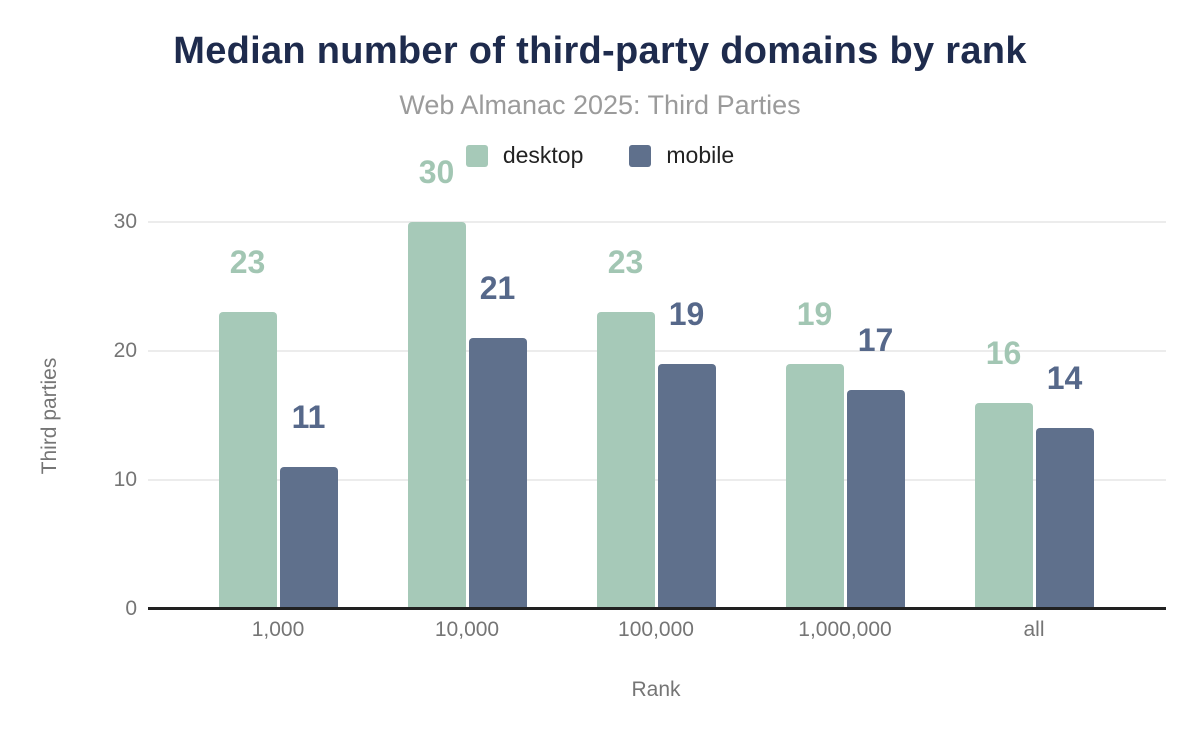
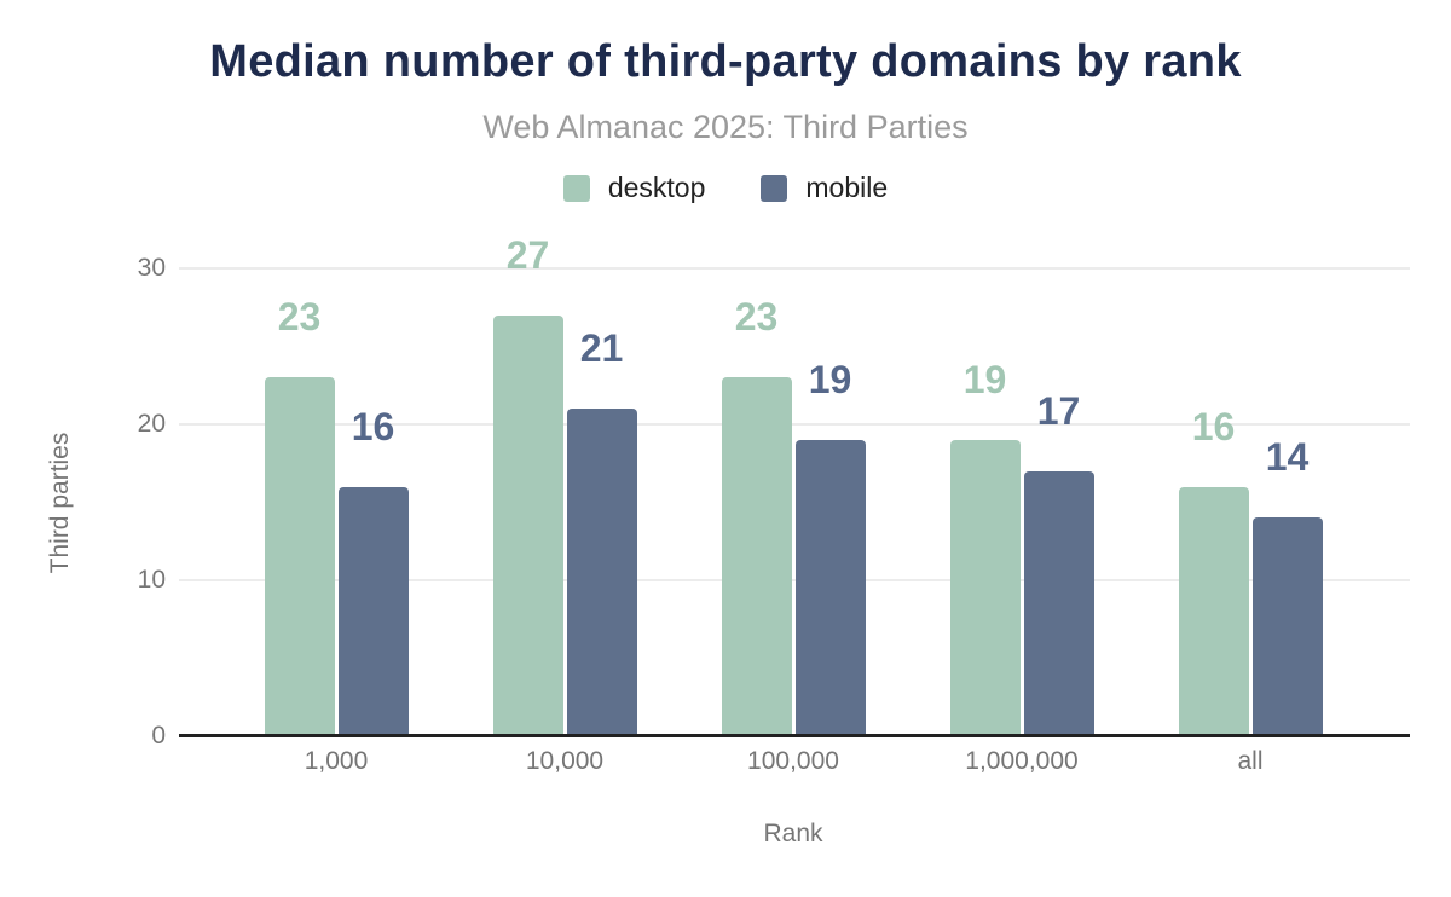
mobile/1,000: 11 -> 16
desktop/10,000: 30 -> 27
